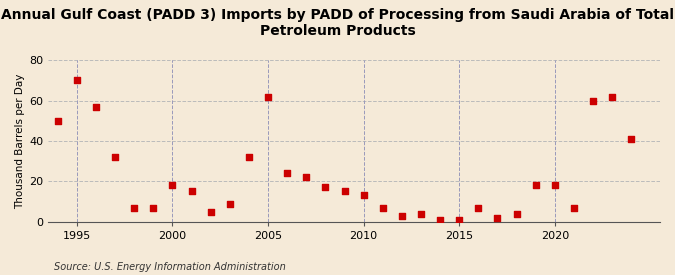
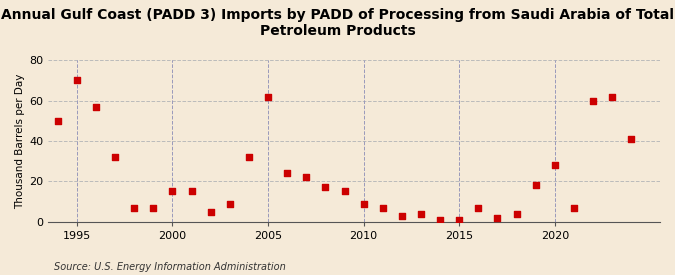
2000: 18 -> 15
2010: 13 -> 9
2020: 18 -> 28
